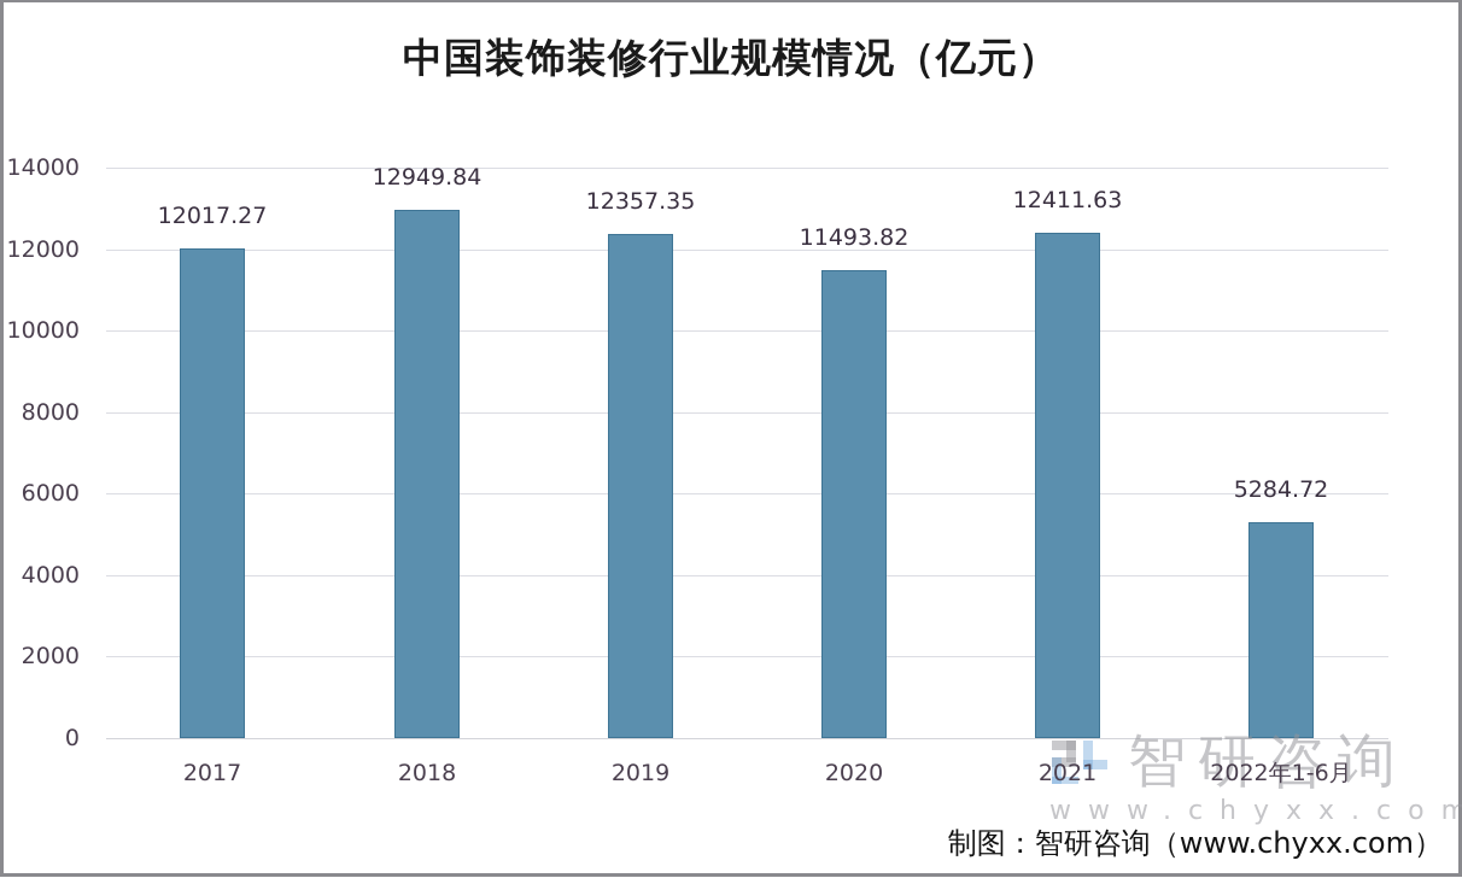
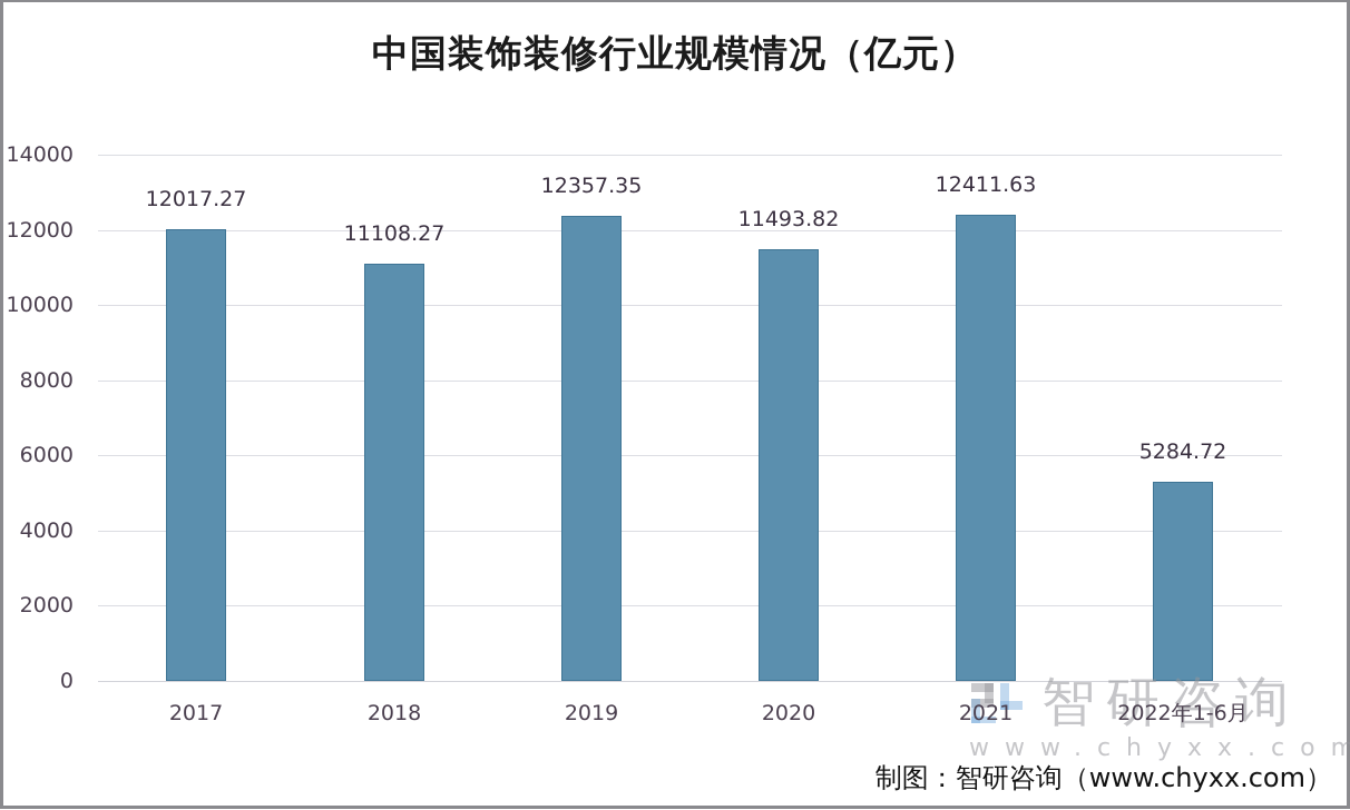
2018: 12949.84 -> 11108.27
